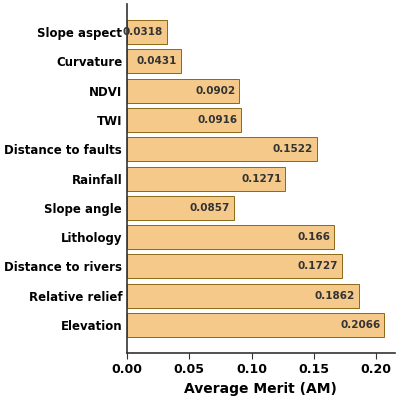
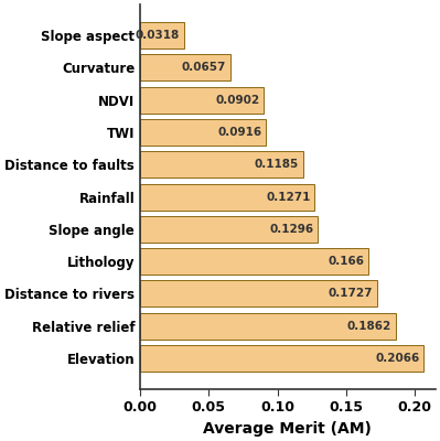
Curvature: 0.0431 -> 0.0657
Distance to faults: 0.1522 -> 0.1185
Slope angle: 0.0857 -> 0.1296
